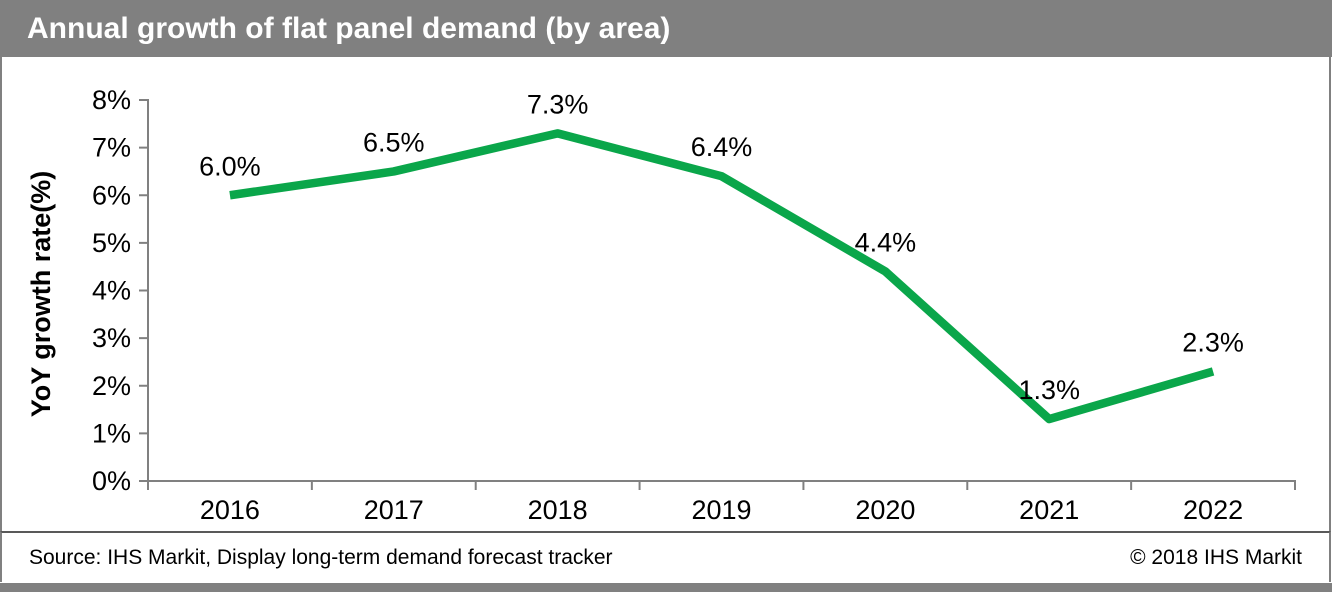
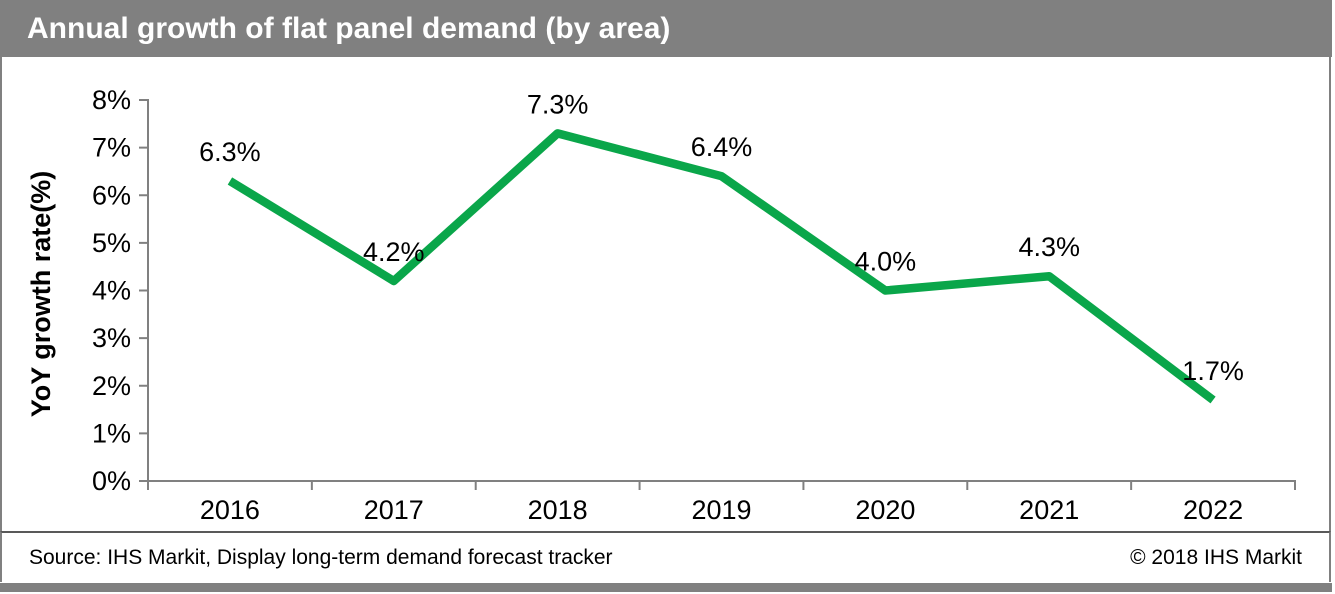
2016: 6.0% -> 6.3%
2017: 6.5% -> 4.2%
2020: 4.4% -> 4.0%
2021: 1.3% -> 4.3%
2022: 2.3% -> 1.7%
